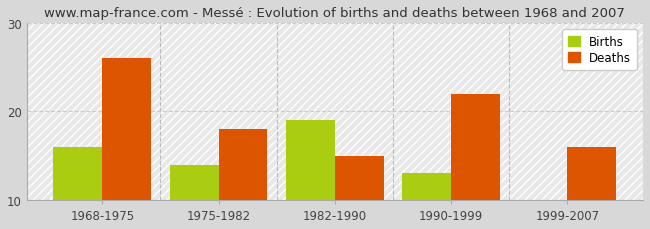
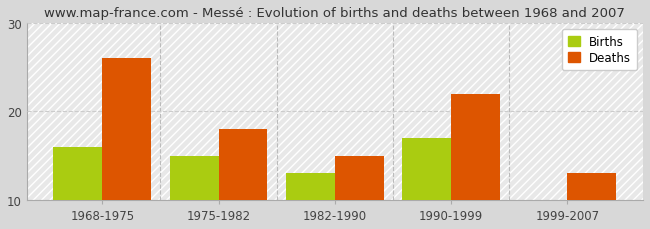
Births/1975-1982: 14 -> 15
Births/1982-1990: 19 -> 13
Births/1990-1999: 13 -> 17
Deaths/1999-2007: 16 -> 13
